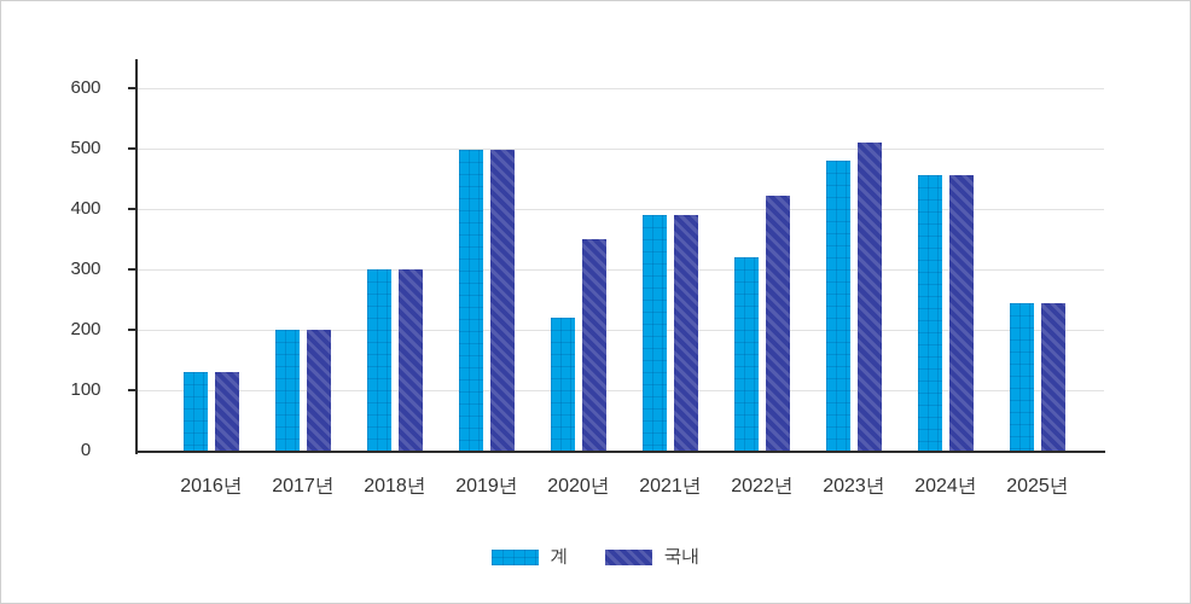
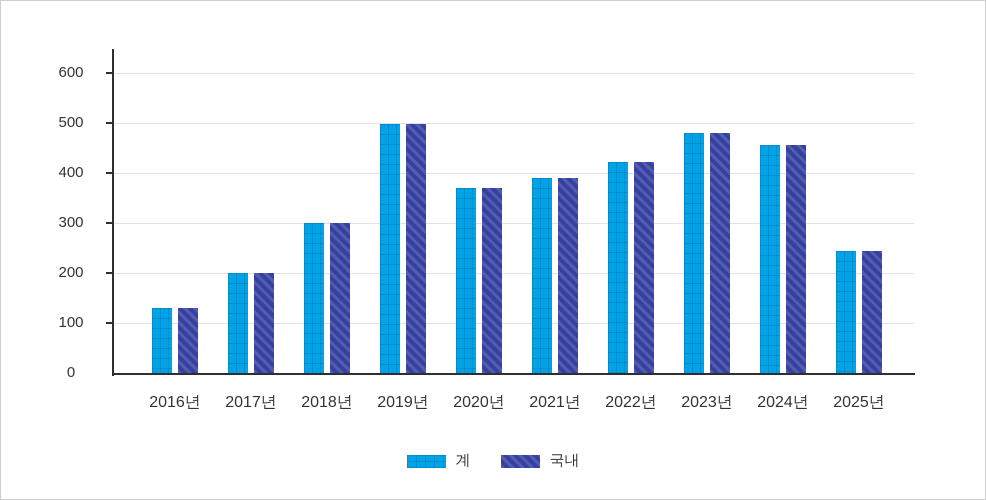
계/2020년: 220 -> 370
국내/2020년: 350 -> 370
계/2022년: 320 -> 420
국내/2023년: 510 -> 480
